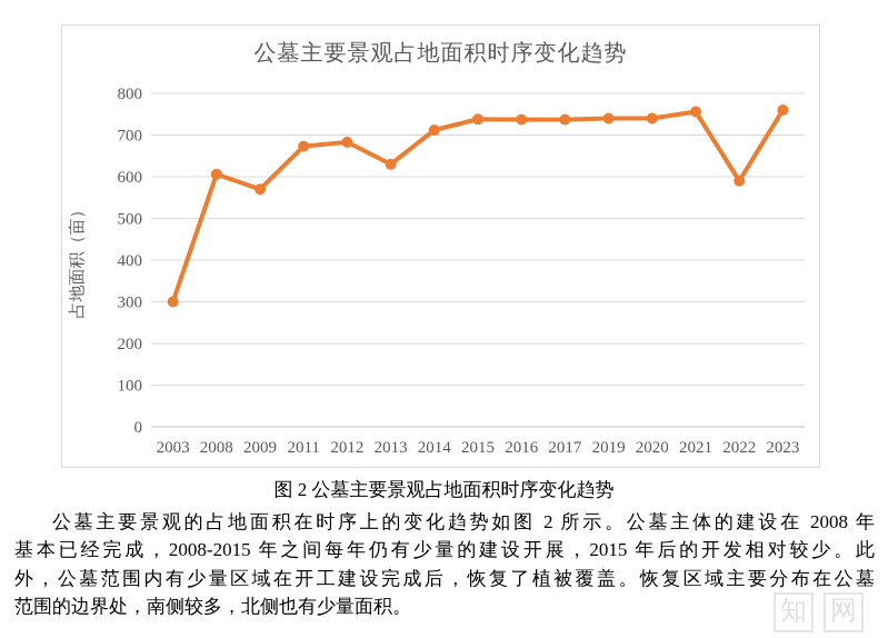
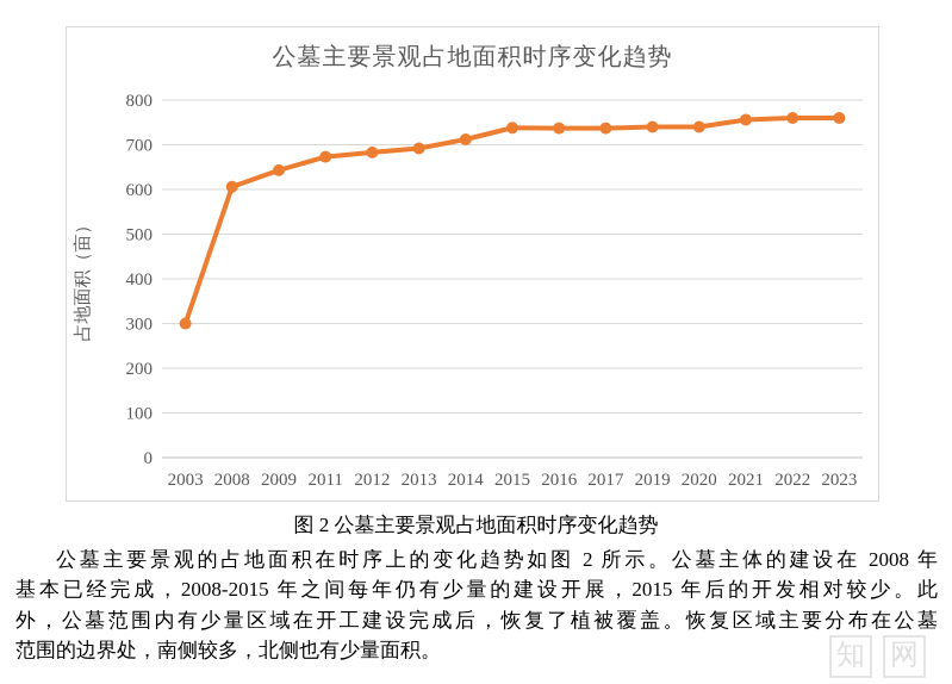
2009: 570 -> 640
2013: 630 -> 690
2022: 590 -> 760
